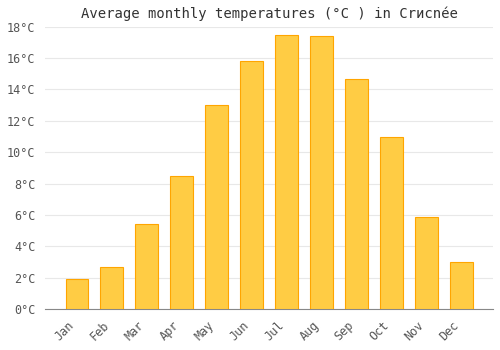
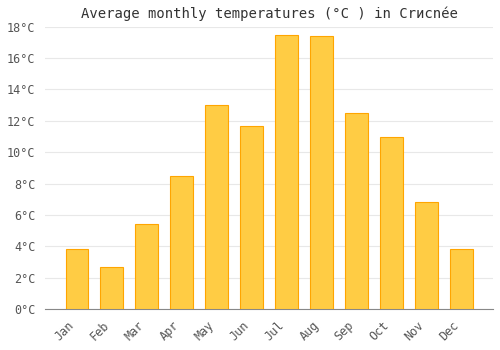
Jan: 1.9°C -> 3.8°C
Jun: 15.8°C -> 11.7°C
Sep: 14.7°C -> 12.5°C
Nov: 5.9°C -> 6.8°C
Dec: 3.0°C -> 3.8°C
